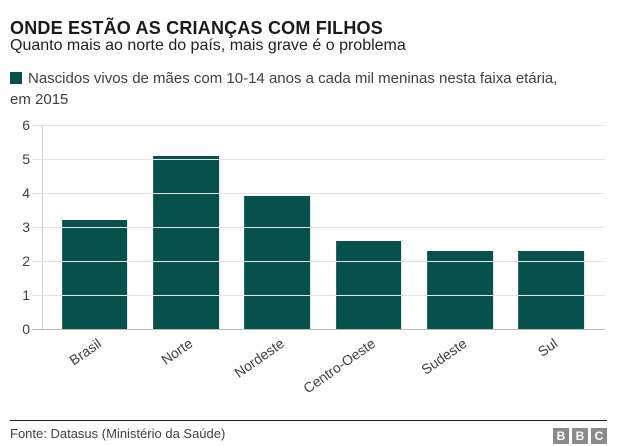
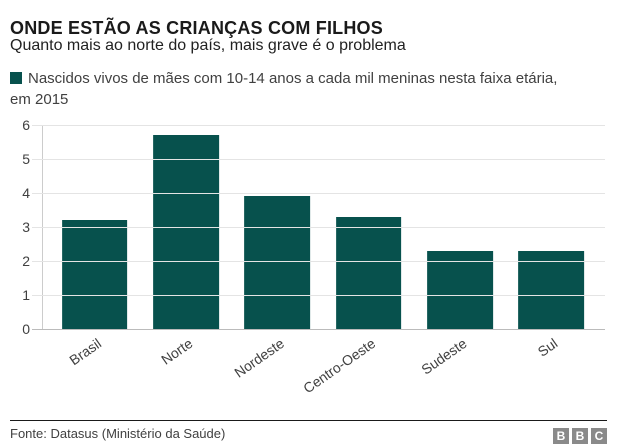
Norte: 5.1 -> 5.7
Centro-Oeste: 2.6 -> 3.3
